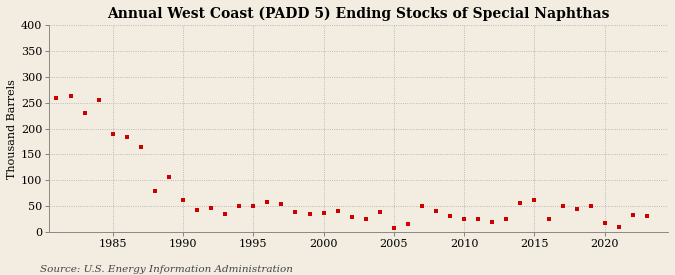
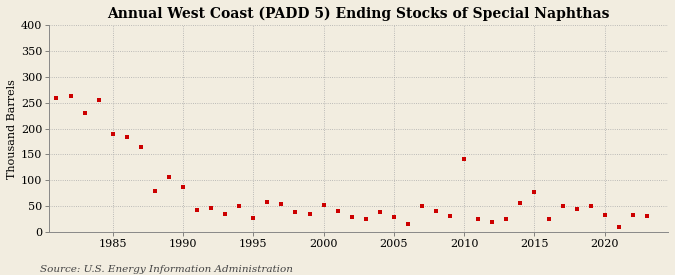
1990: 62 -> 86
1995: 50 -> 26
2000: 37 -> 52
2005: 8 -> 28
2010: 25 -> 142
2015: 62 -> 78
2020: 18 -> 32
